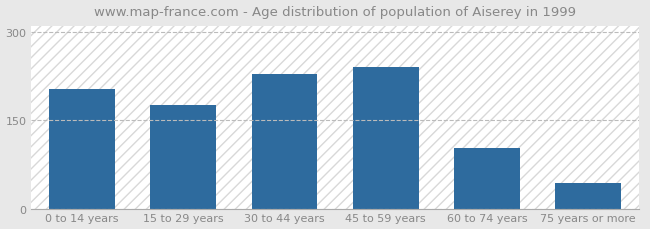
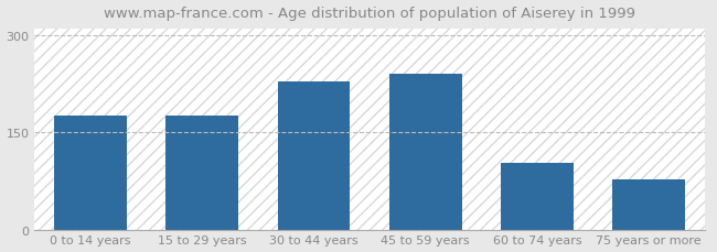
0 to 14 years: 202 -> 175
75 years or more: 44 -> 78
